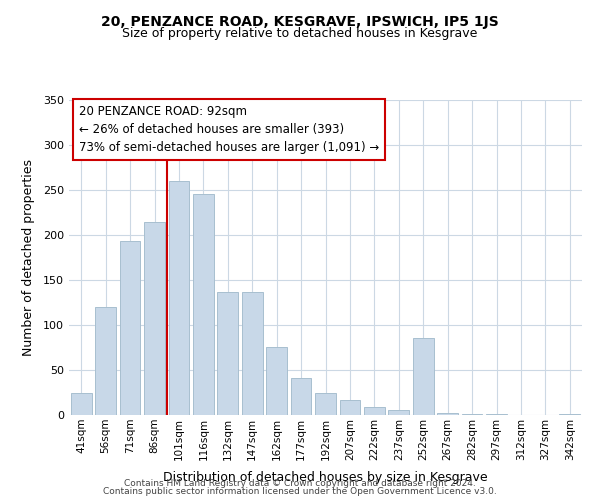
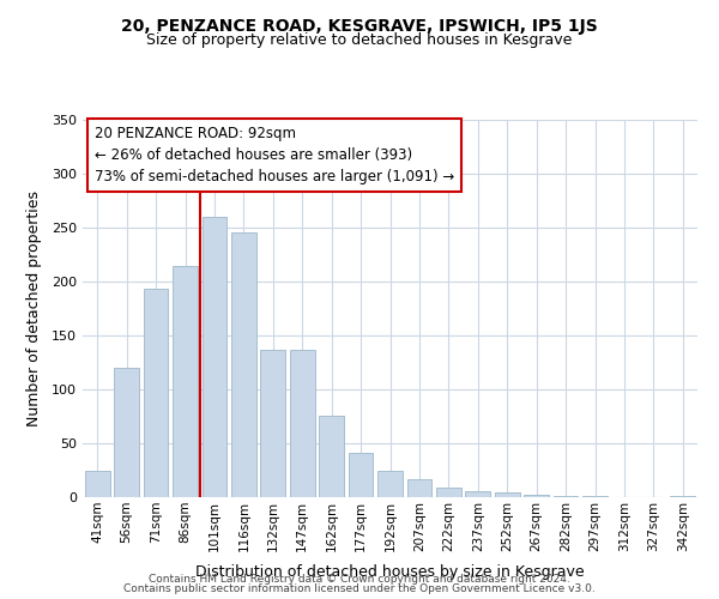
252sqm: 86 -> 5
